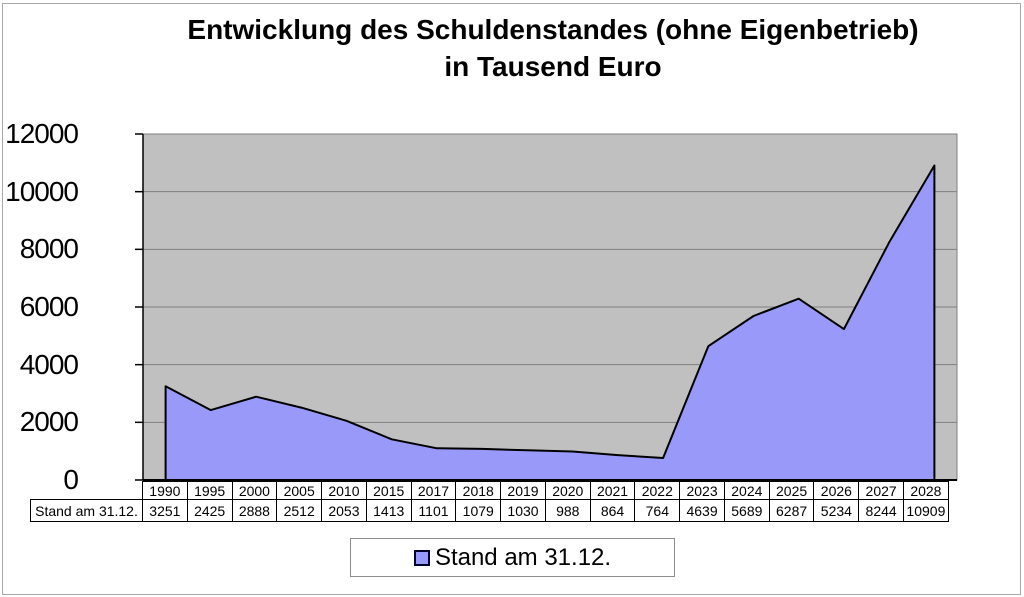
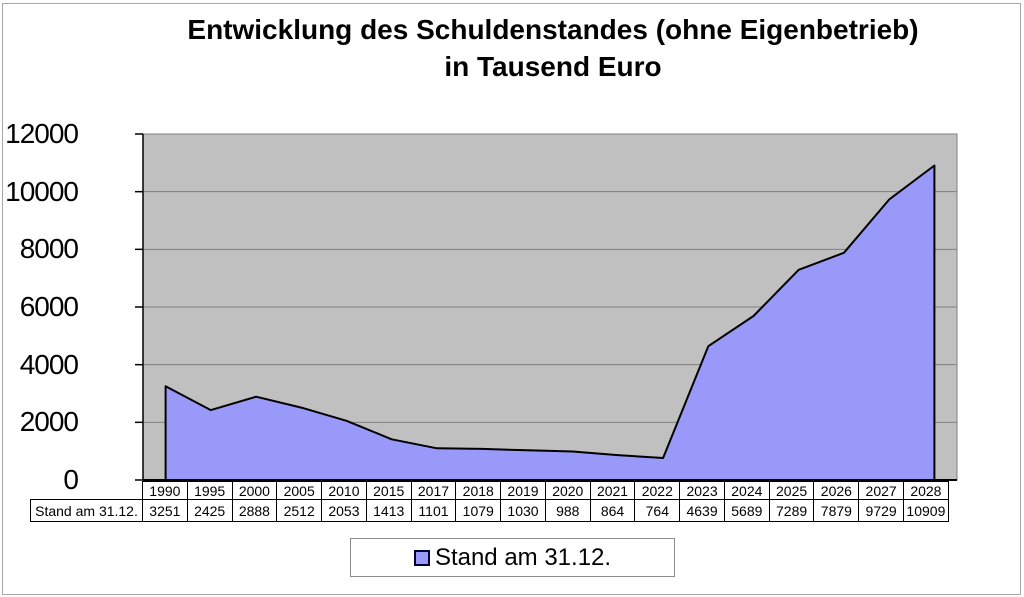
2025: 6287 -> 7289
2026: 5234 -> 7879
2027: 8244 -> 9729
